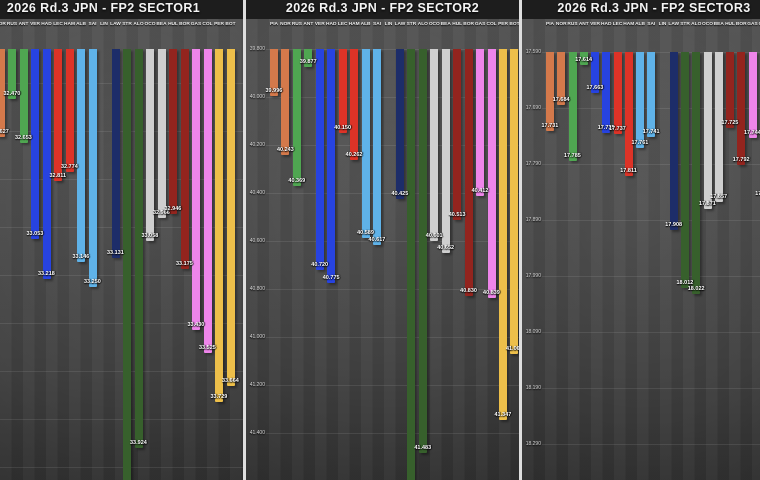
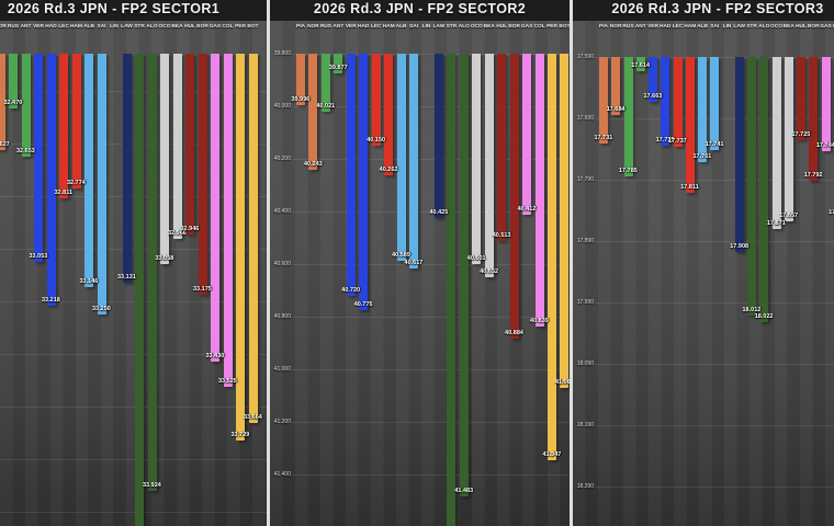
2026 Rd.3 JPN - FP2 SECTOR2/RUS: 40.369 -> 40.021
2026 Rd.3 JPN - FP2 SECTOR2/BOR: 40.830 -> 40.884
